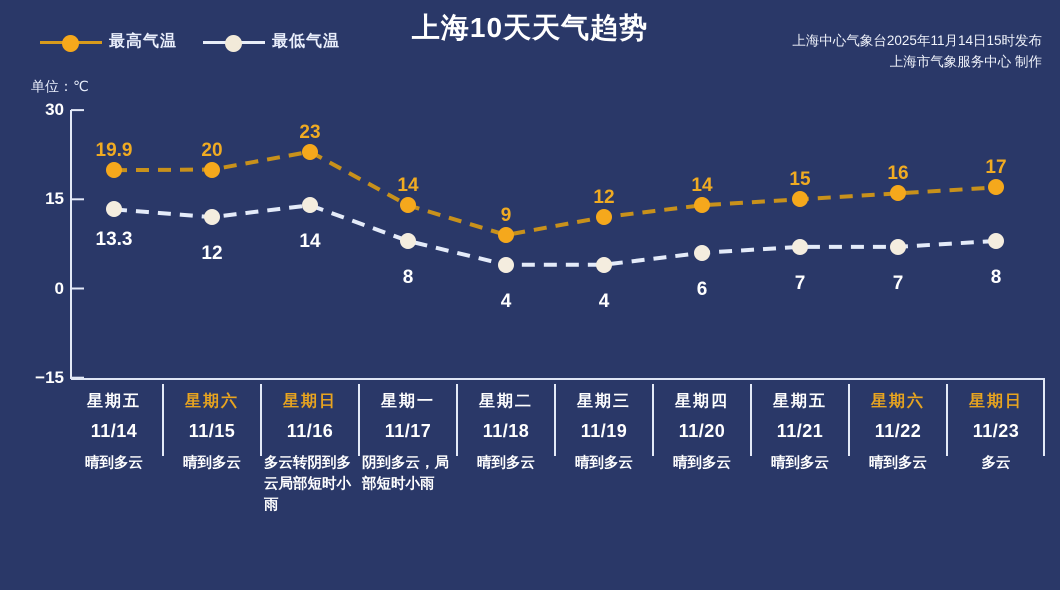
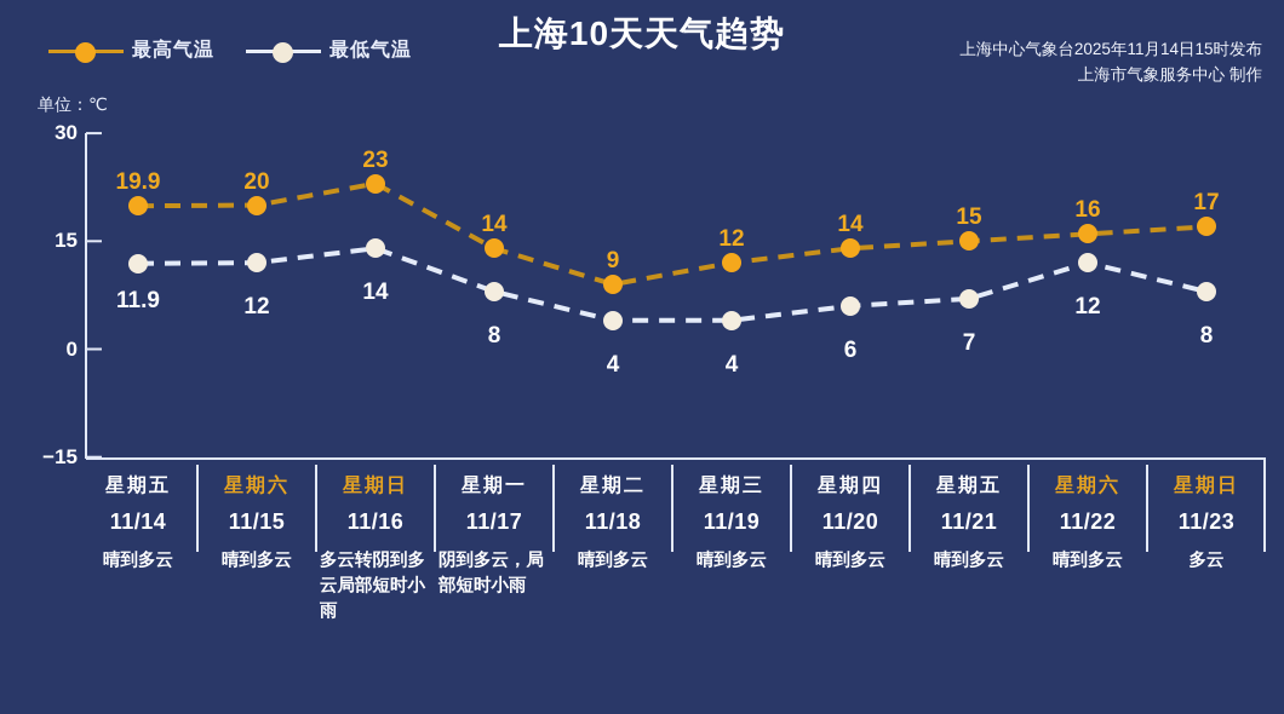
最低气温/11/14: 13.3 -> 11.9
最低气温/11/22: 7 -> 12
